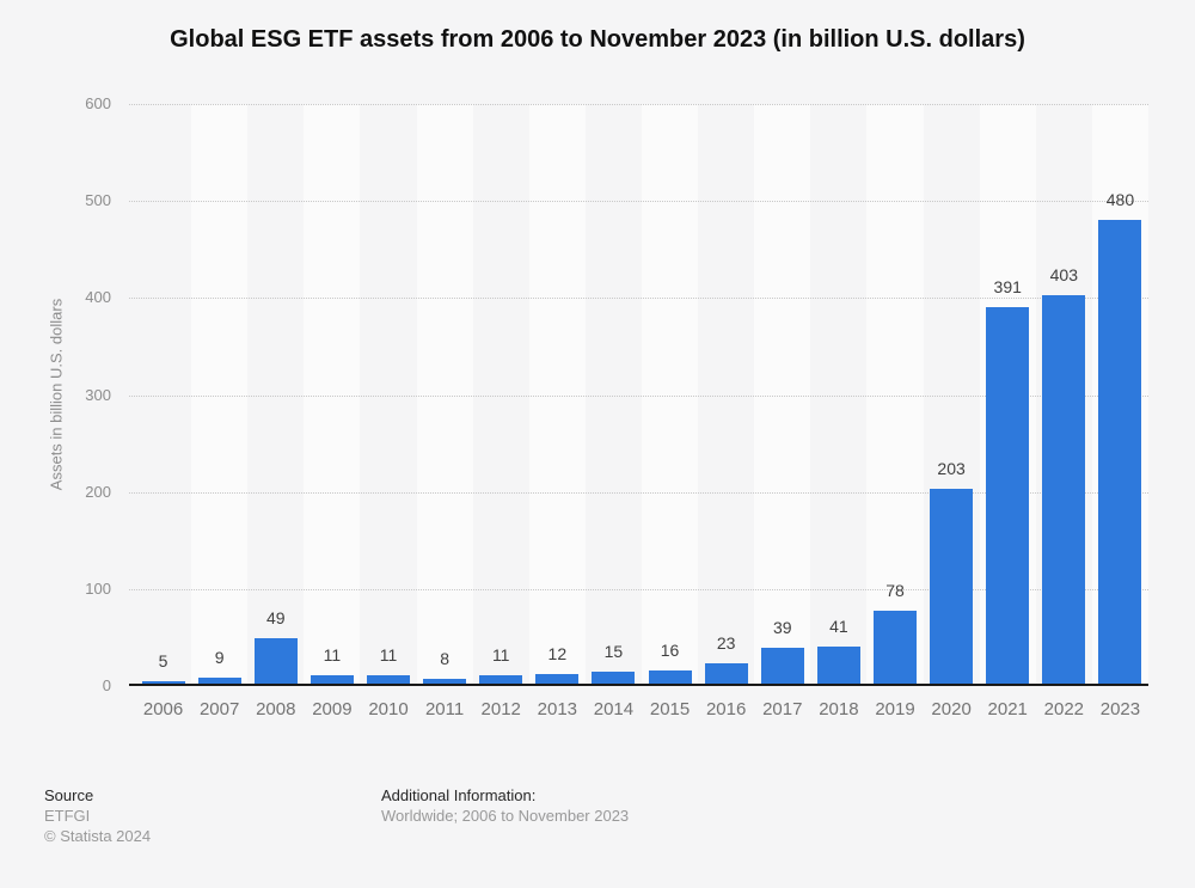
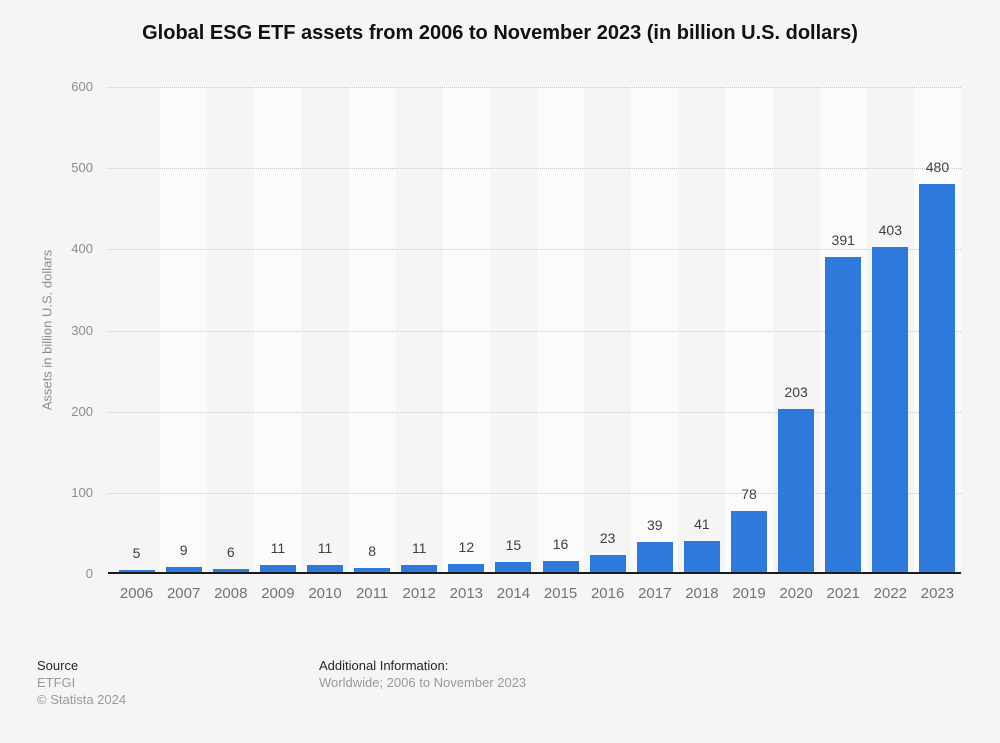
2008: 49 -> 6
